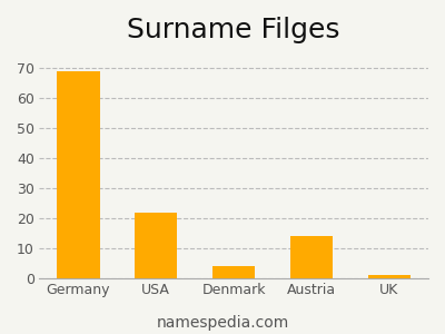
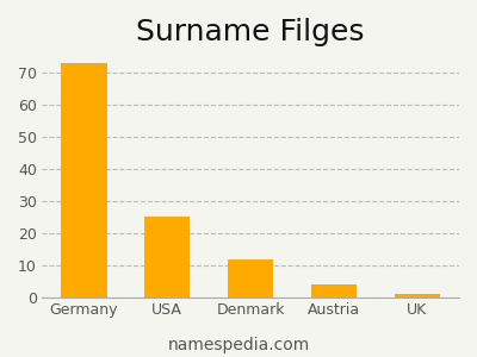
Germany: 69 -> 73
USA: 22 -> 25
Denmark: 4 -> 12
Austria: 14 -> 4
